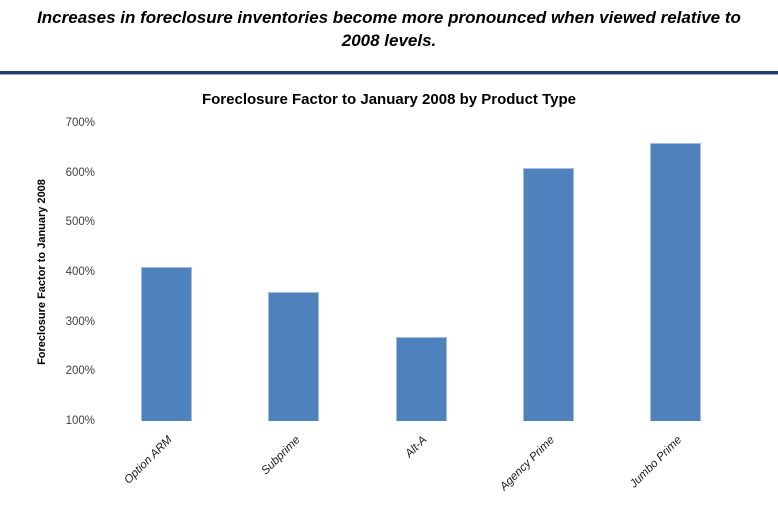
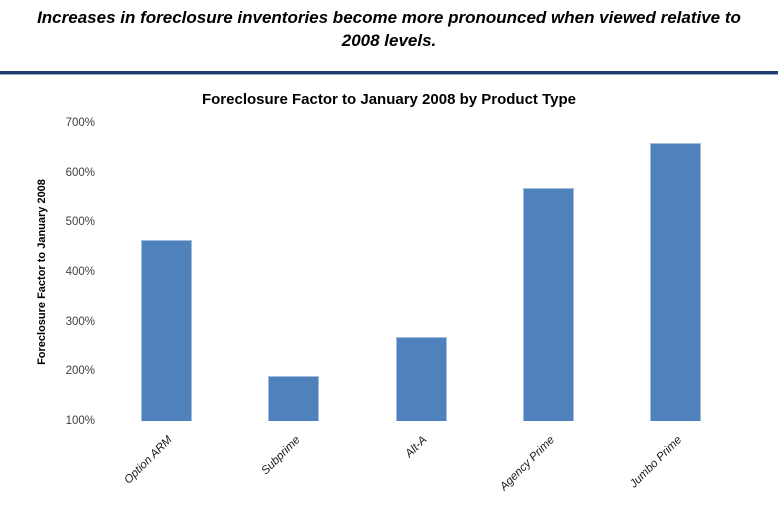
Option ARM: 410% -> 460%
Subprime: 360% -> 190%
Agency Prime: 610% -> 570%
